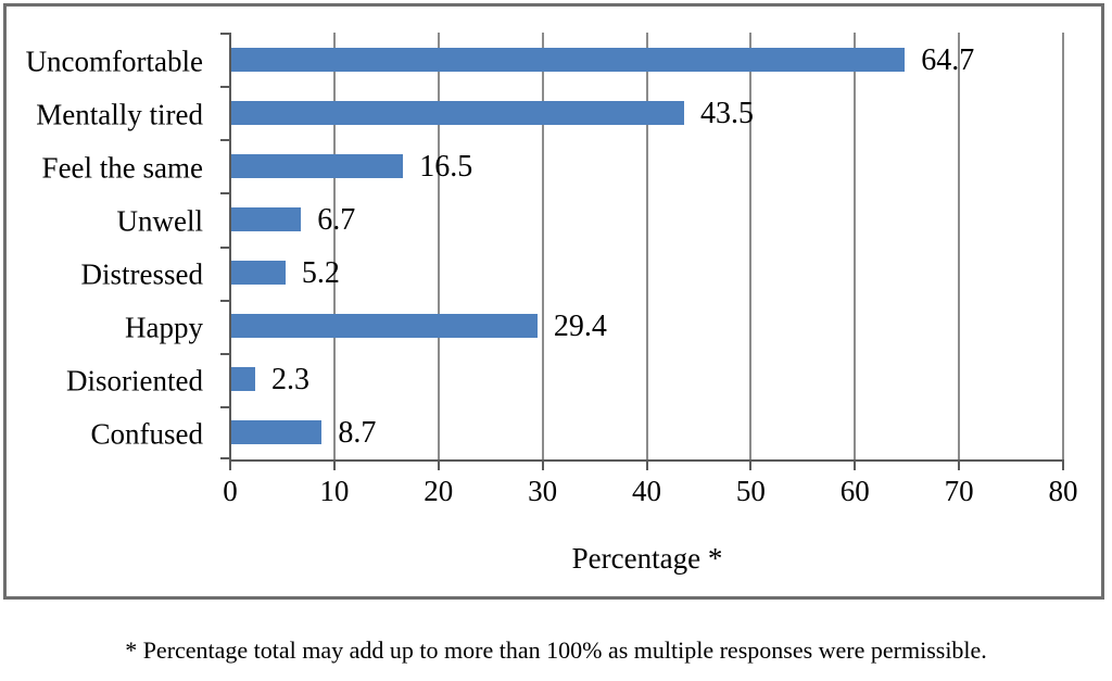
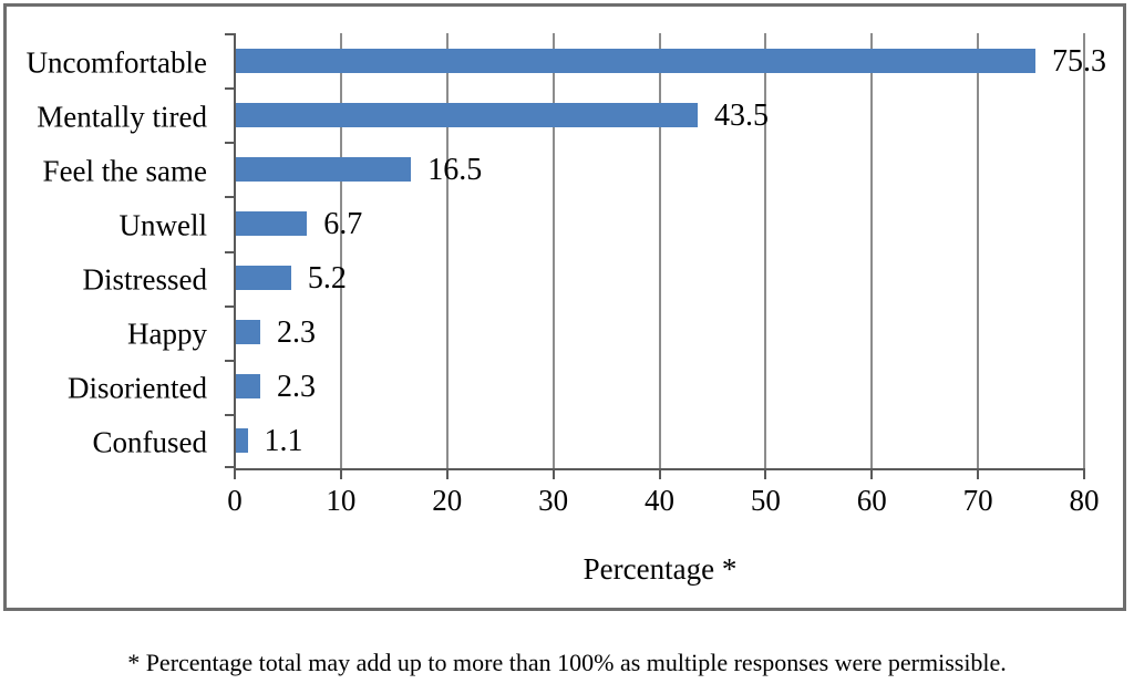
Uncomfortable: 64.7 -> 75.3
Happy: 29.4 -> 2.3
Confused: 8.7 -> 1.1
